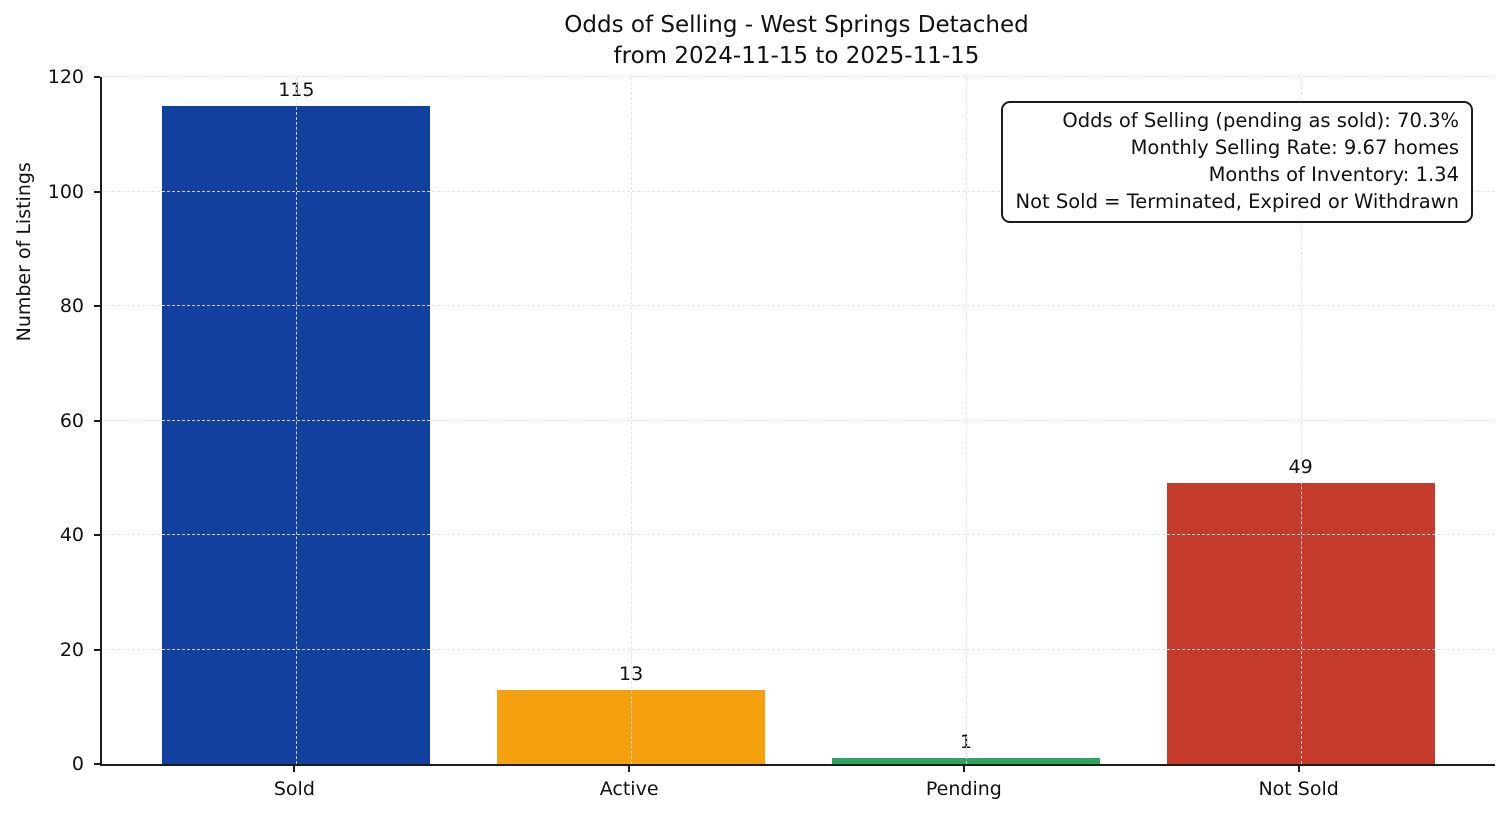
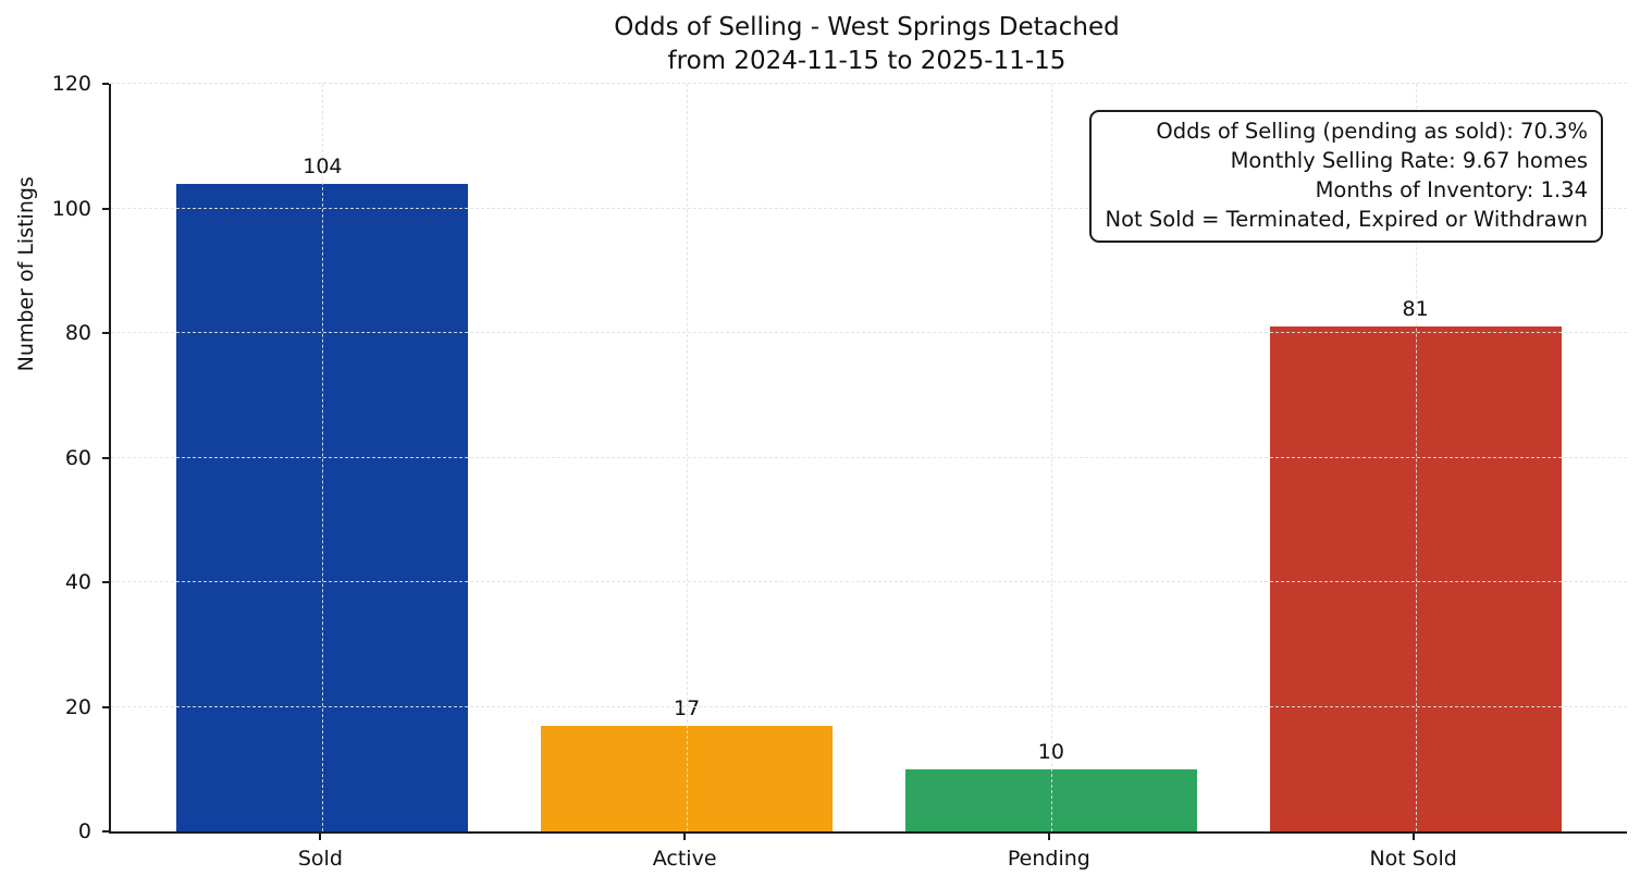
Sold: 115 -> 104
Active: 13 -> 17
Pending: 1 -> 10
Not Sold: 49 -> 81
